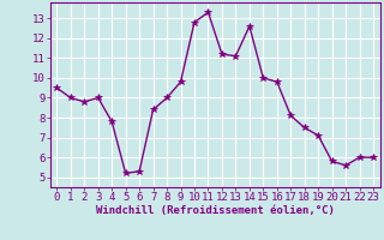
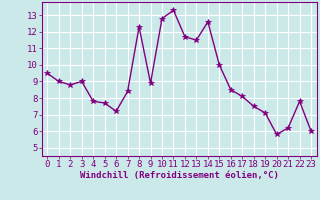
5: 5.2 -> 7.7
6: 5.3 -> 7.2
8: 9.0 -> 12.3
9: 9.8 -> 8.9
12: 11.2 -> 11.7
13: 11.1 -> 11.5
16: 9.8 -> 8.5
21: 5.6 -> 6.2
22: 6.0 -> 7.8
